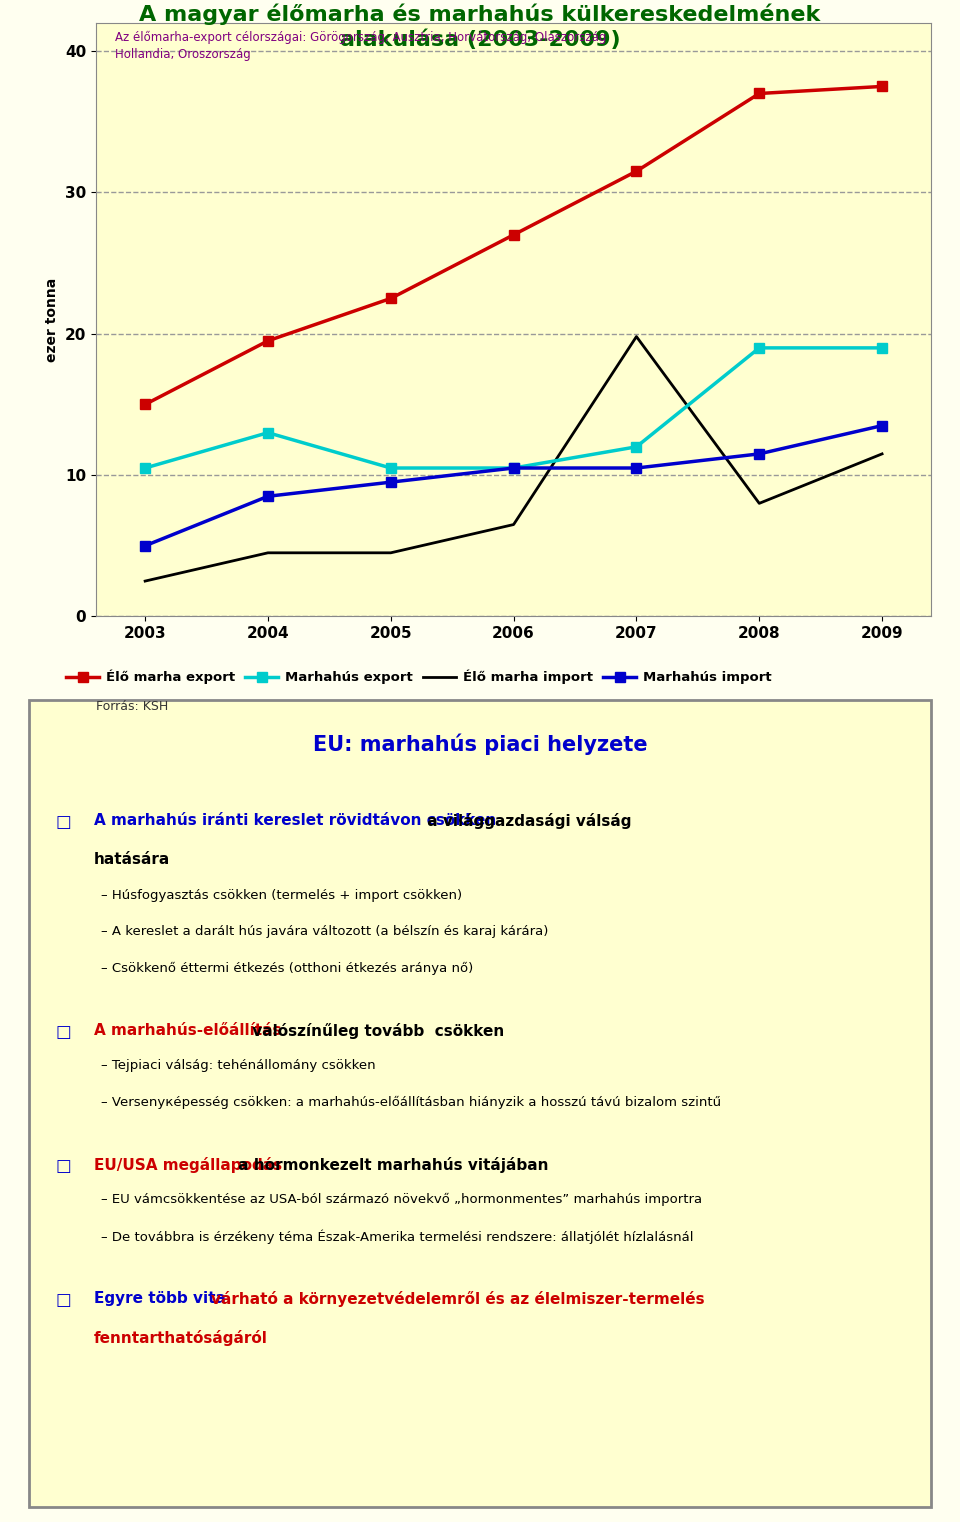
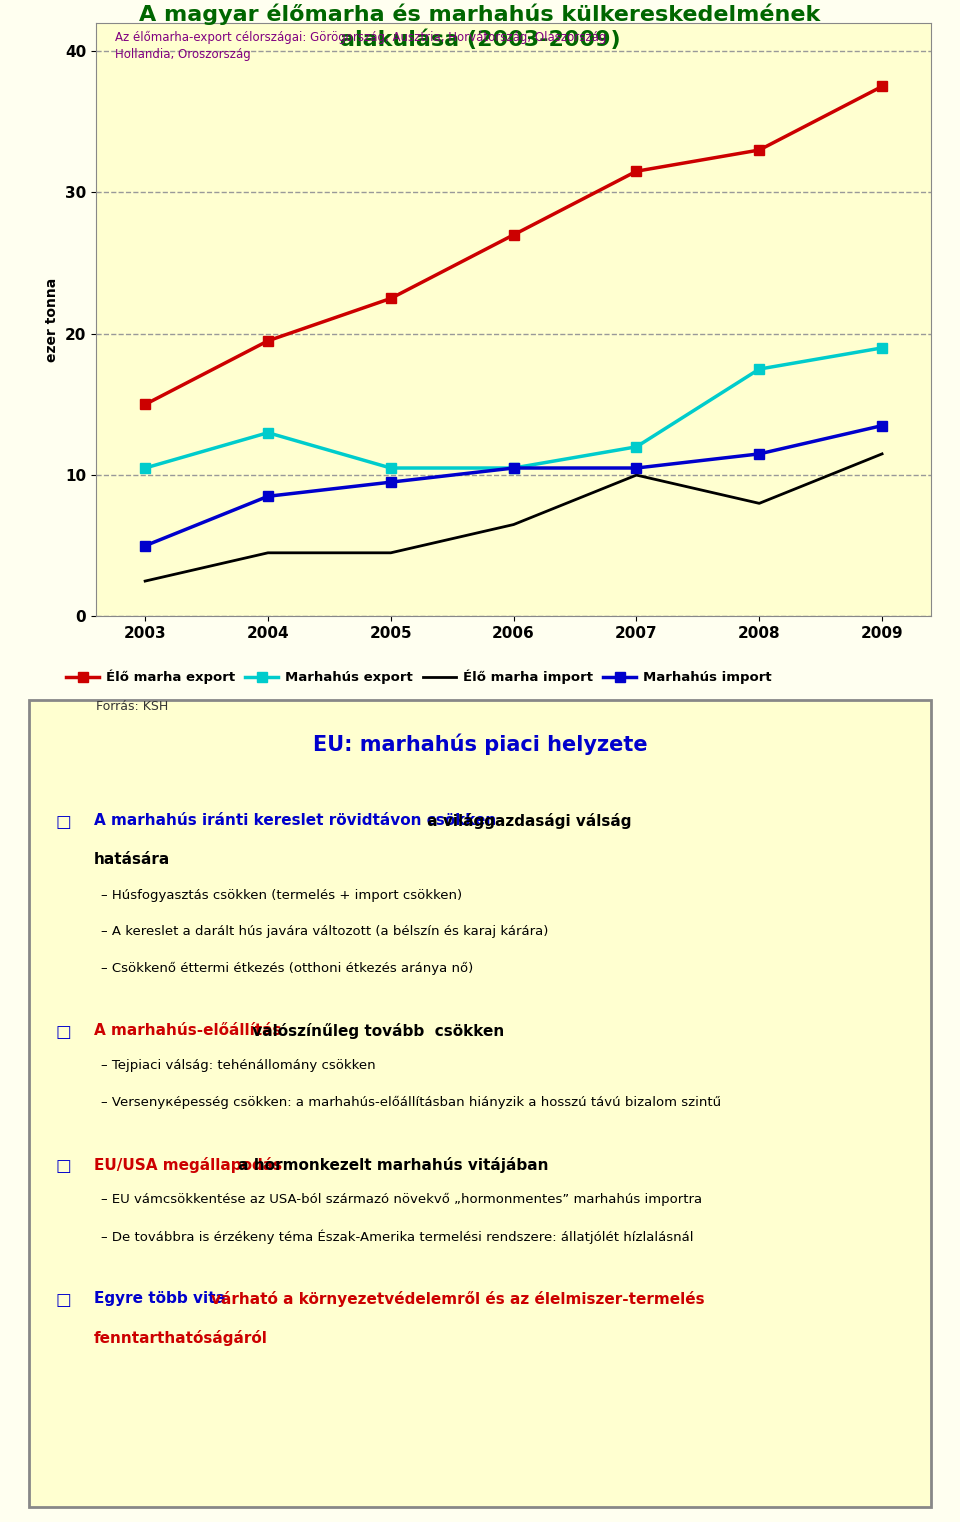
Élő marha import/2007: 19.8 -> 10.0
Élő marha export/2008: 37.0 -> 33.0
Marhahús export/2008: 19.0 -> 17.5
